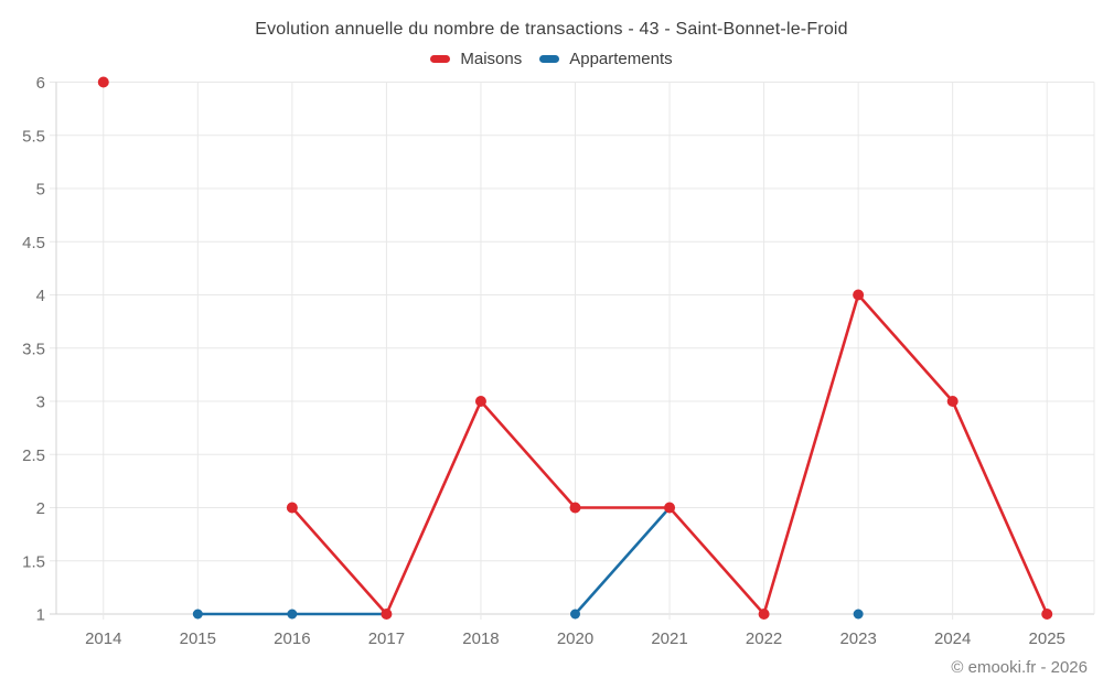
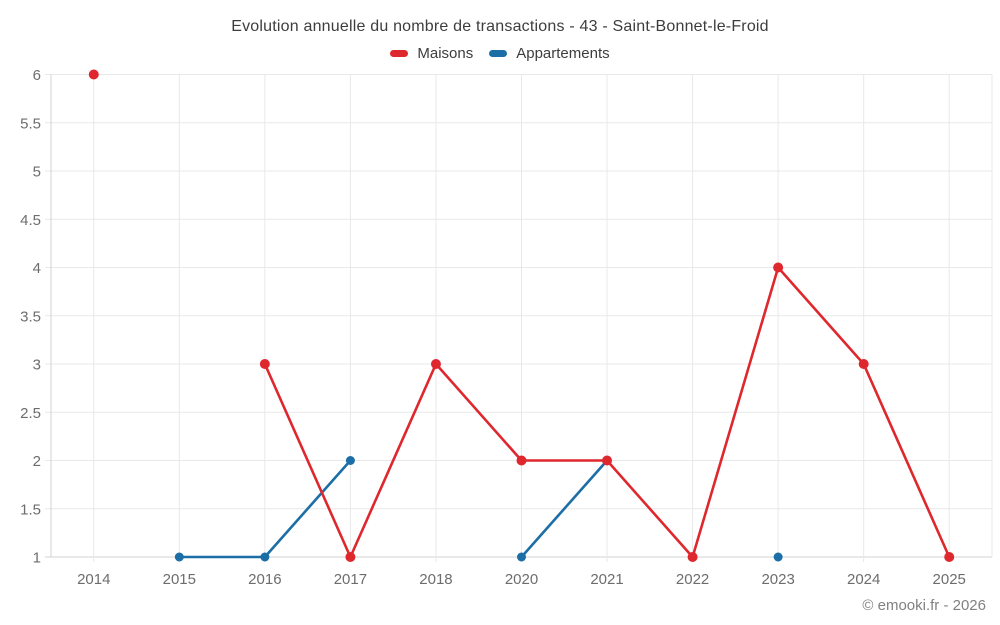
Maisons/2016: 2 -> 3
Appartements/2017: 1 -> 2
